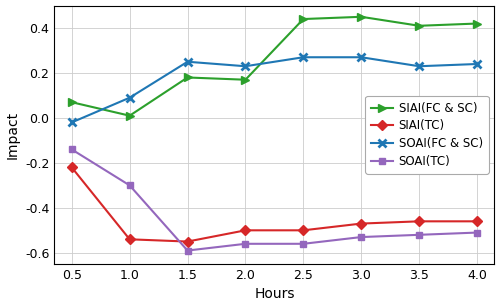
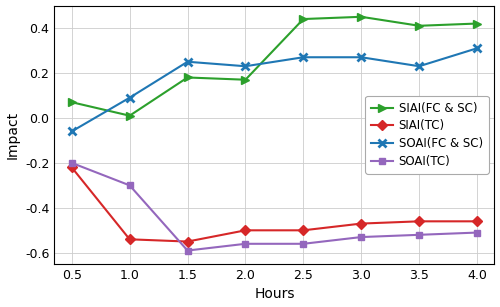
SOAI(FC & SC)/0.5: -0.02 -> -0.06
SOAI(TC)/0.5: -0.14 -> -0.20
SOAI(FC & SC)/4.0: 0.24 -> 0.31
